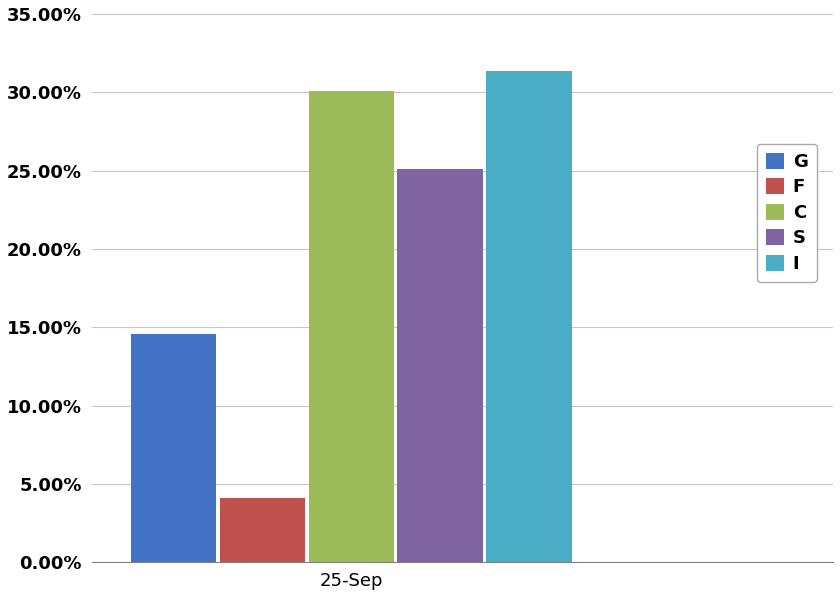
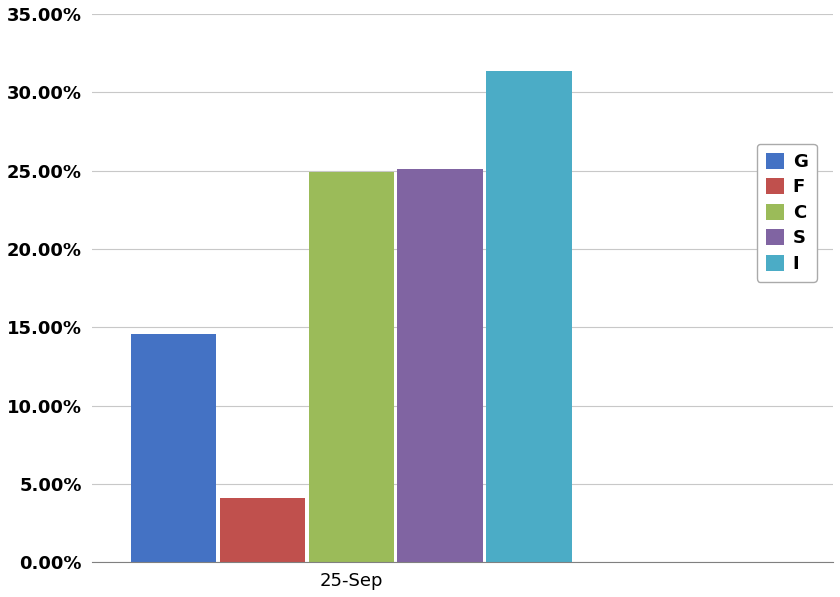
25-Sep: 30.1% -> 24.9%
